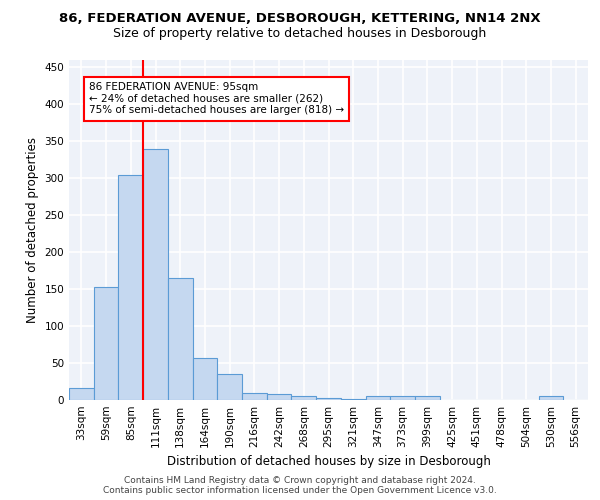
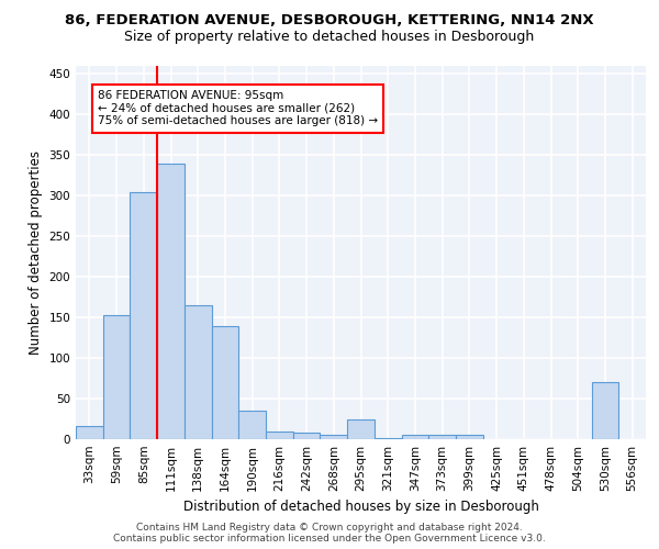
164sqm: 57 -> 140
295sqm: 3 -> 24
530sqm: 5 -> 70
